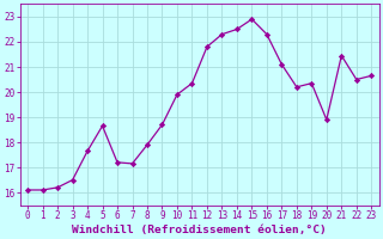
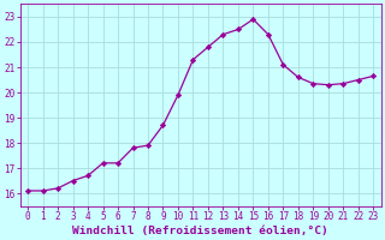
4: 17.65 -> 16.70
5: 18.65 -> 17.20
7: 17.15 -> 17.80
11: 20.35 -> 21.30
18: 20.20 -> 20.60
20: 18.90 -> 20.30
21: 21.45 -> 20.35
